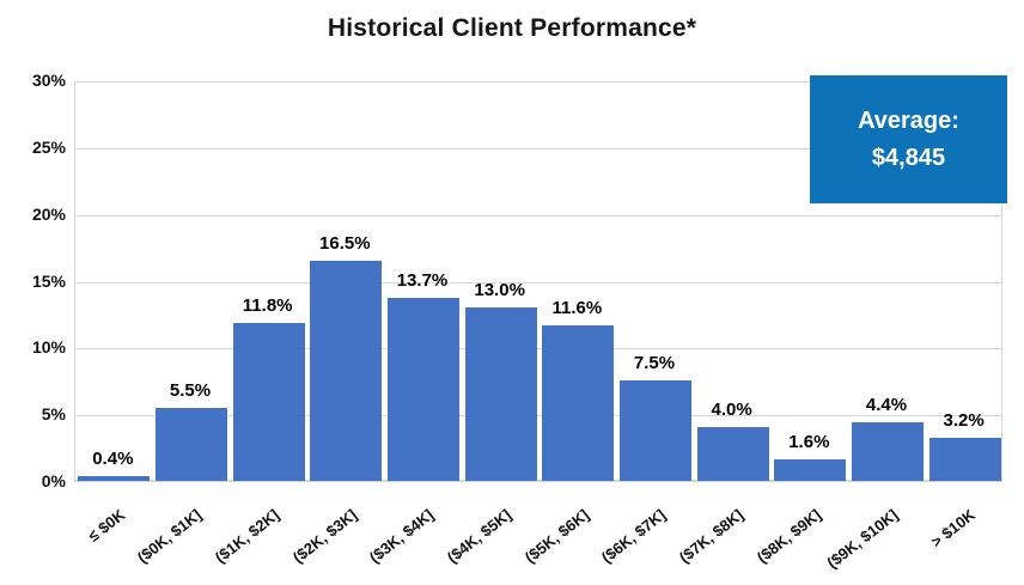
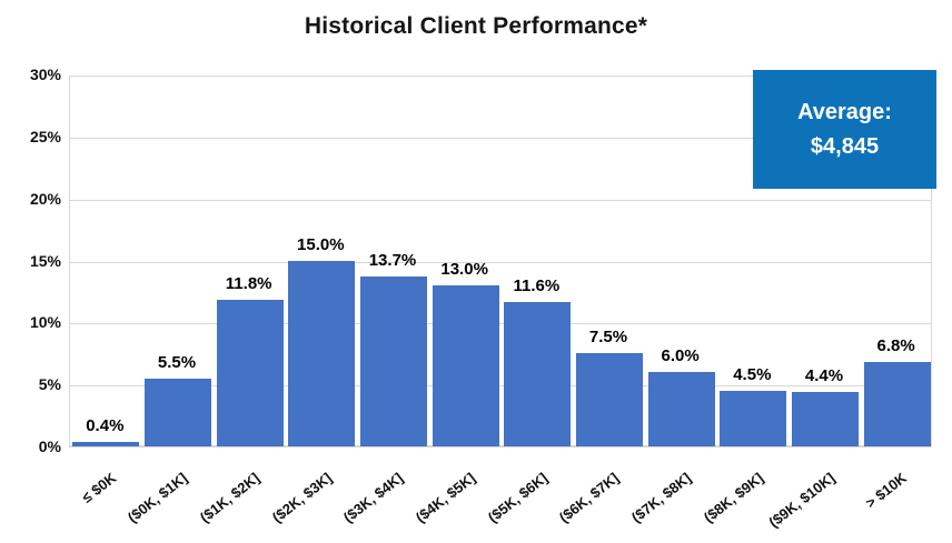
($2K, $3K]: 16.5% -> 15.0%
($7K, $8K]: 4.0% -> 6.0%
($8K, $9K]: 1.6% -> 4.5%
> $10K: 3.2% -> 6.8%
